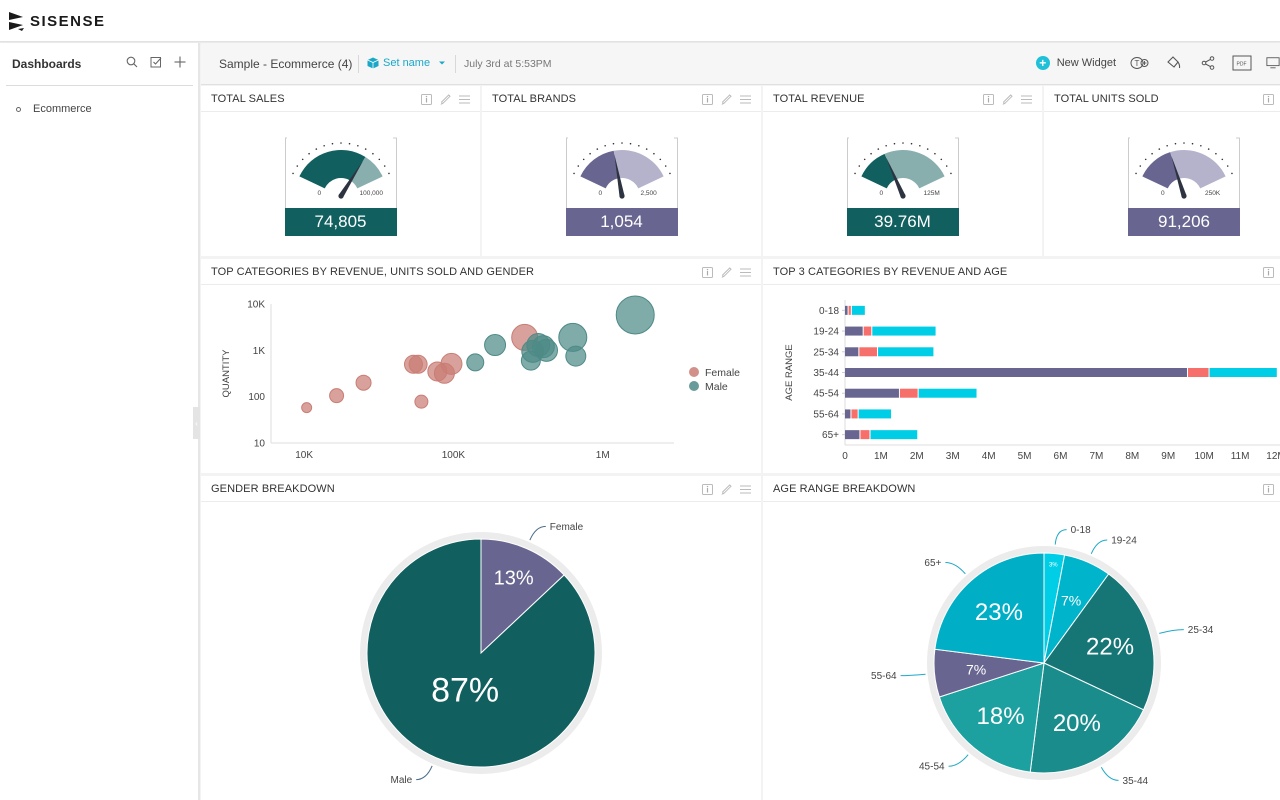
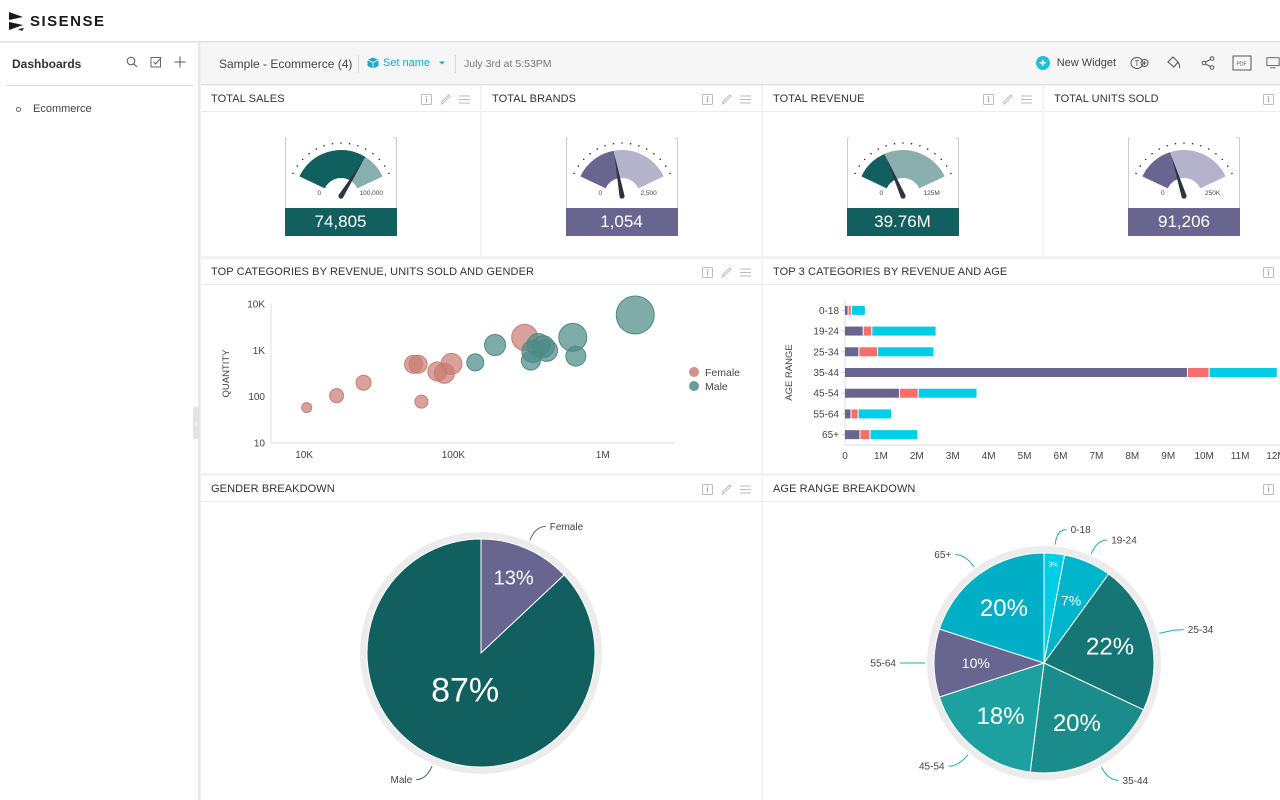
AGE RANGE BREAKDOWN/55-64: 7% -> 10%
AGE RANGE BREAKDOWN/65+: 23% -> 20%
